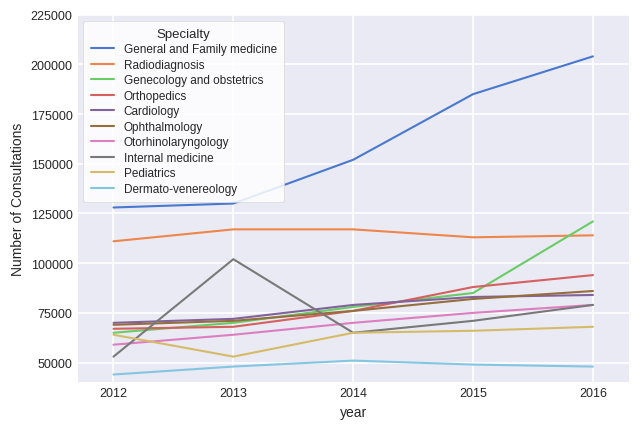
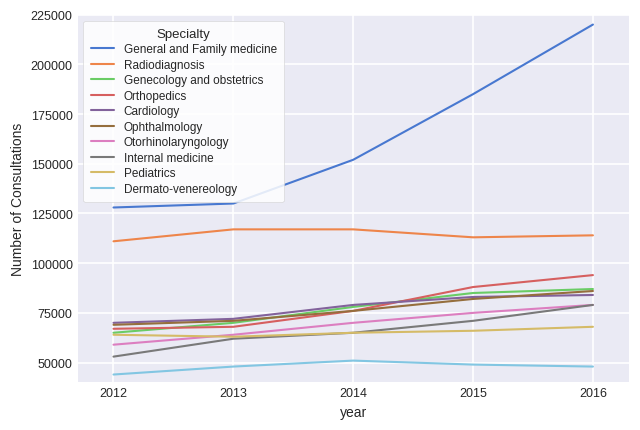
Internal medicine/2013: 102000 -> 62000
Pediatrics/2013: 53000 -> 63000
General and Family medicine/2016: 204000 -> 220000
Genecology and obstetrics/2016: 121000 -> 87000
